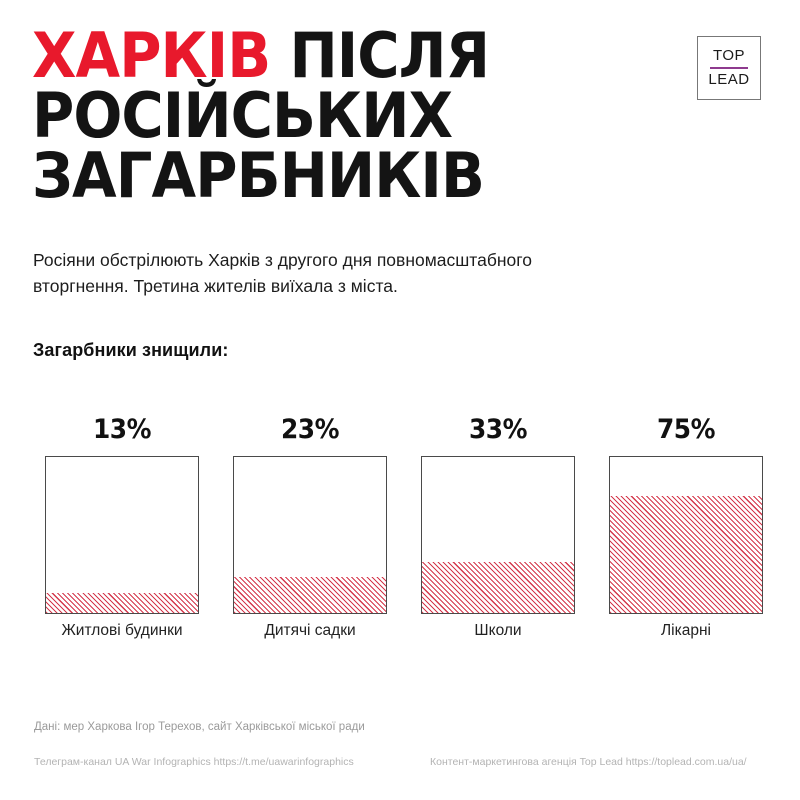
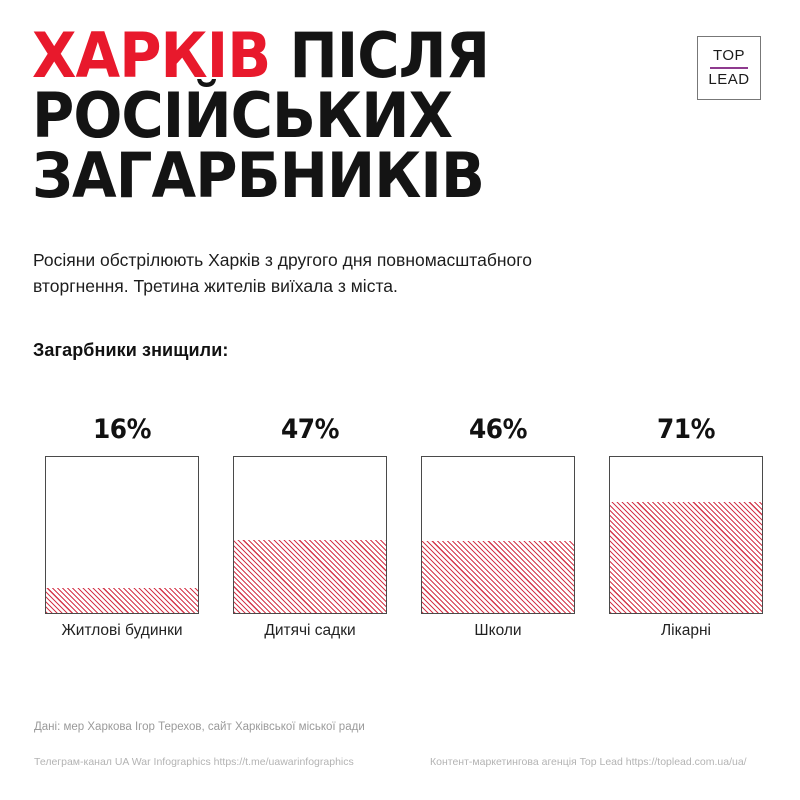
Житлові будинки: 13% -> 16%
Дитячі садки: 23% -> 47%
Школи: 33% -> 46%
Лікарні: 75% -> 71%
